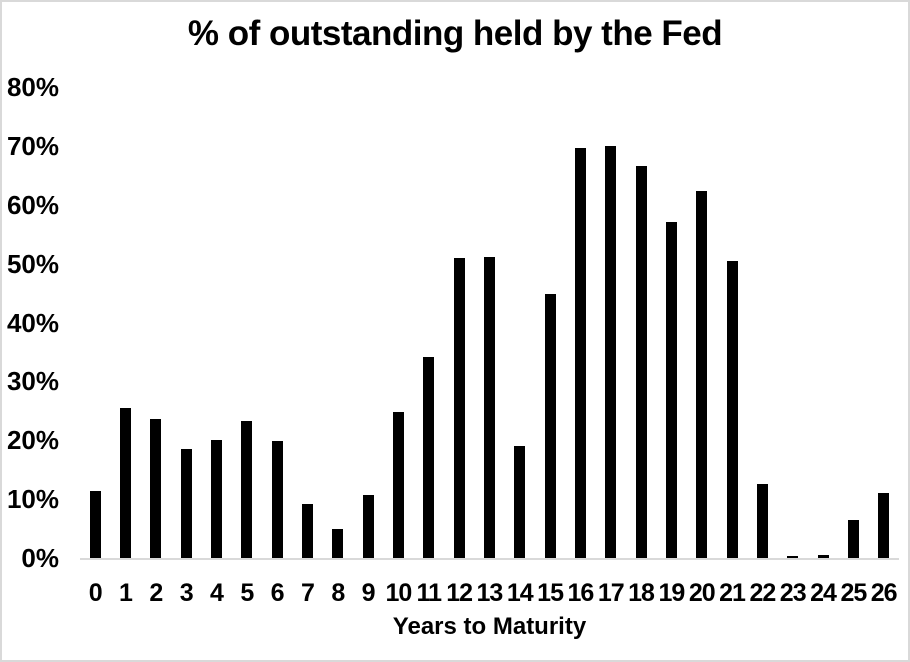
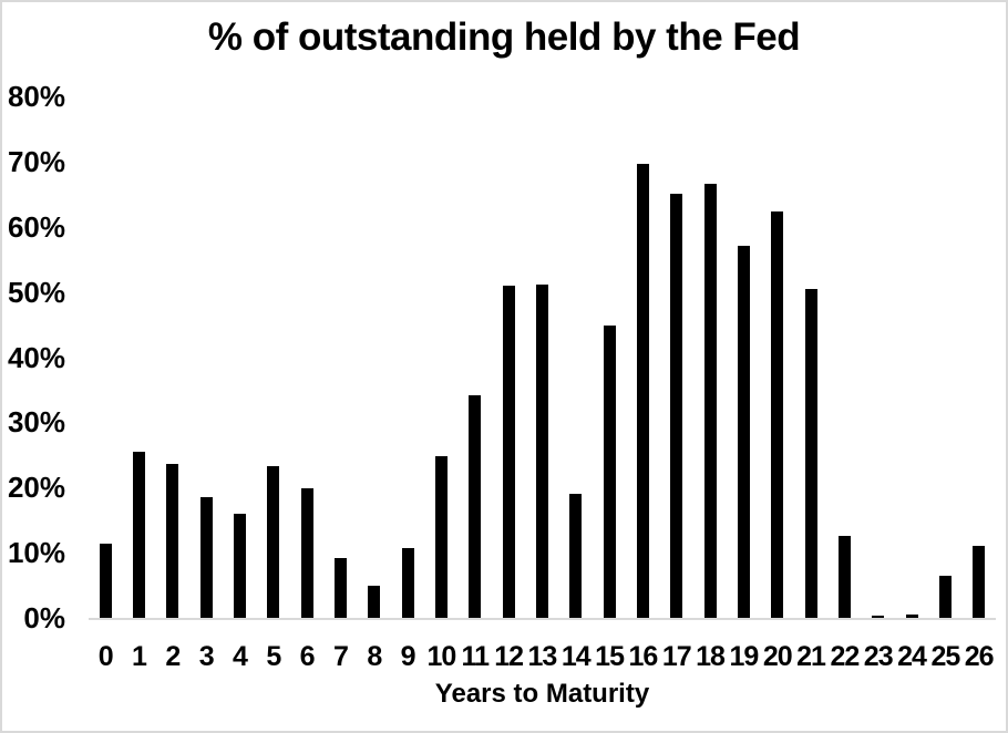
4: 20% -> 16%
17: 70% -> 65%
